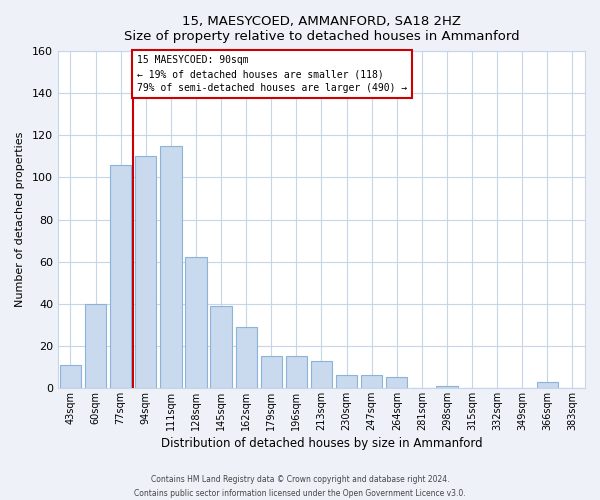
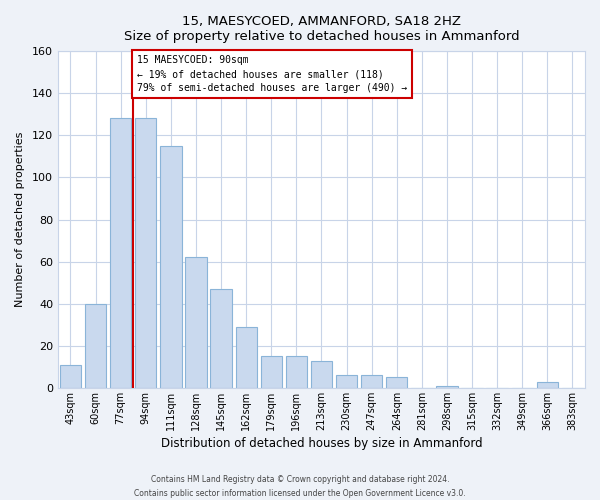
77sqm: 106 -> 128
94sqm: 110 -> 128
145sqm: 39 -> 47
